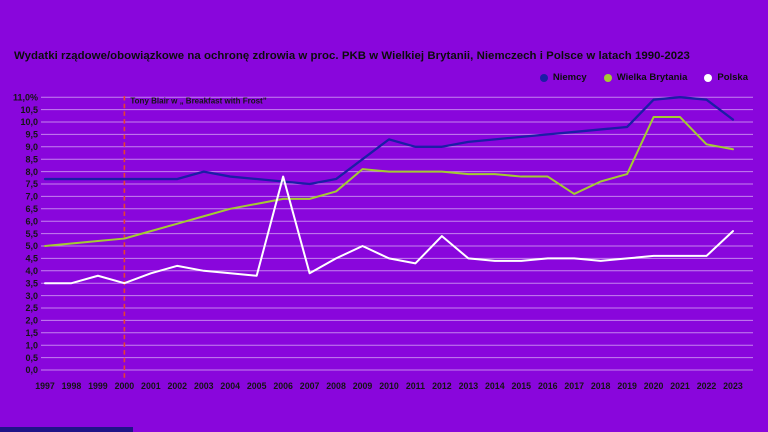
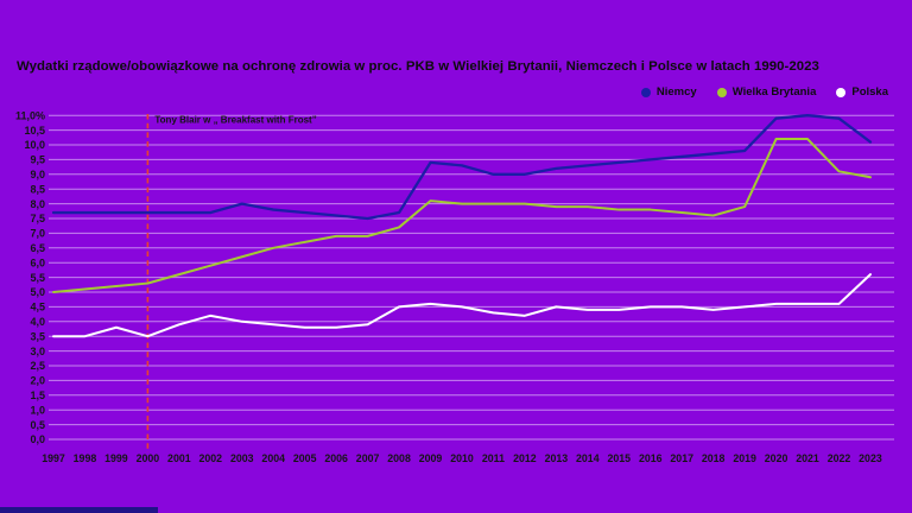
Polska/2006: 7,8% -> 3,8%
Niemcy/2009: 8,5% -> 9,4%
Polska/2009: 5,0% -> 4,6%
Polska/2012: 5,4% -> 4,2%
Wielka Brytania/2017: 7,1% -> 7,7%
